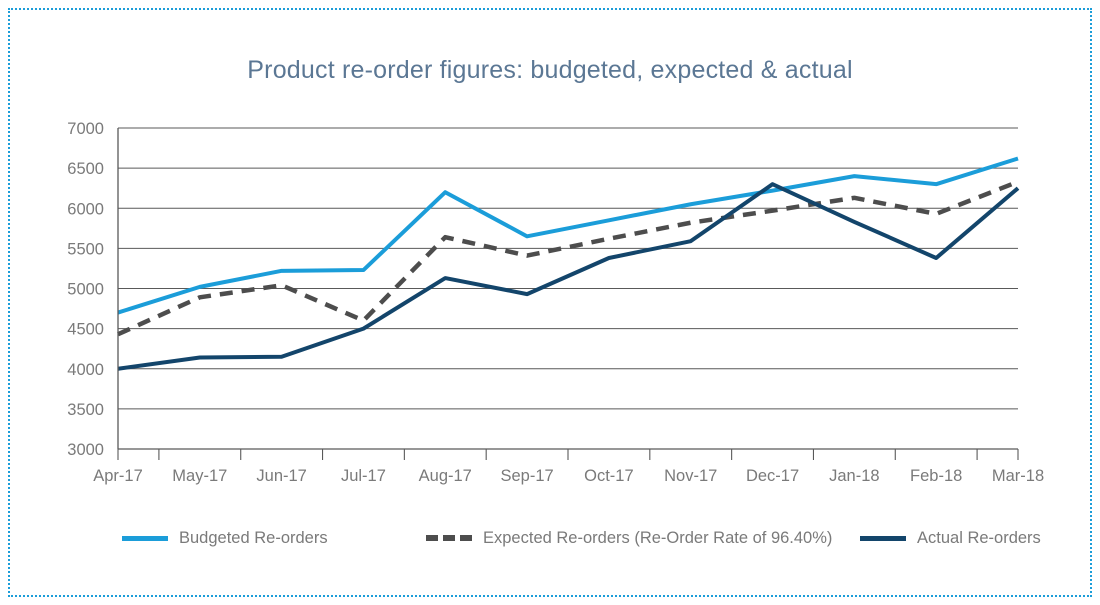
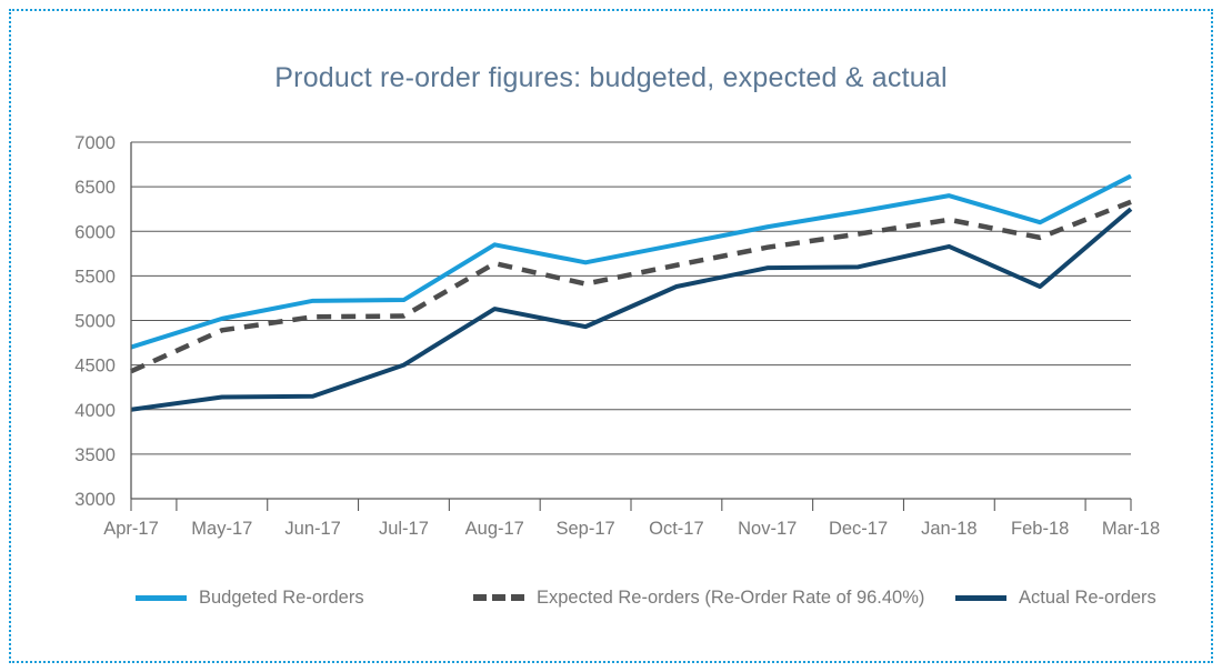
Expected Re-orders (Re-Order Rate of 96.40%)/Jul-17: 4600 -> 5000
Budgeted Re-orders/Aug-17: 6200 -> 5800
Actual Re-orders/Dec-17: 6300 -> 5600
Budgeted Re-orders/Feb-18: 6300 -> 6100
